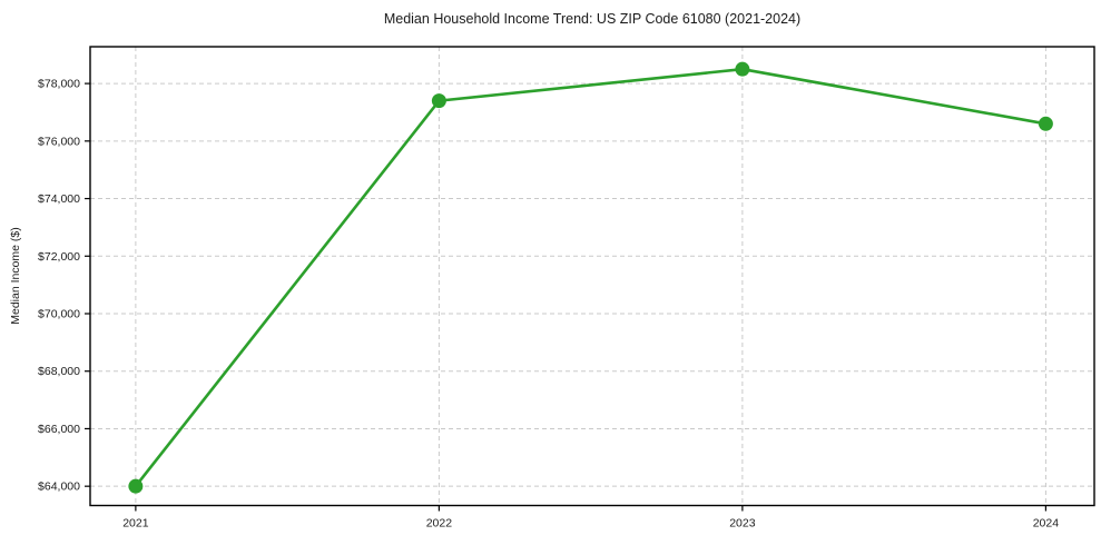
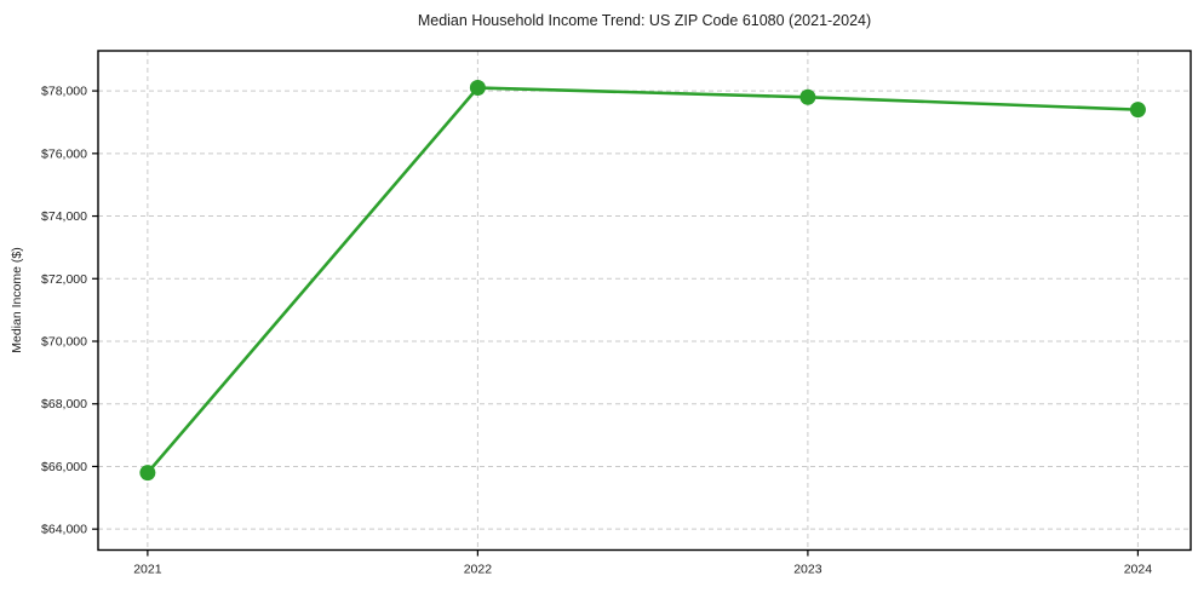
2021: $64000 -> $65800
2022: $77400 -> $78100
2023: $78500 -> $77800
2024: $76600 -> $77400
